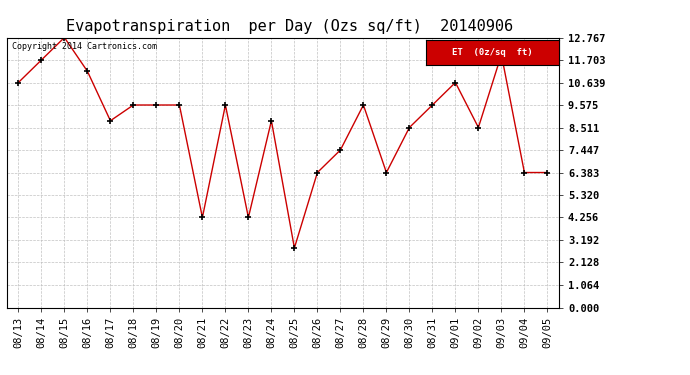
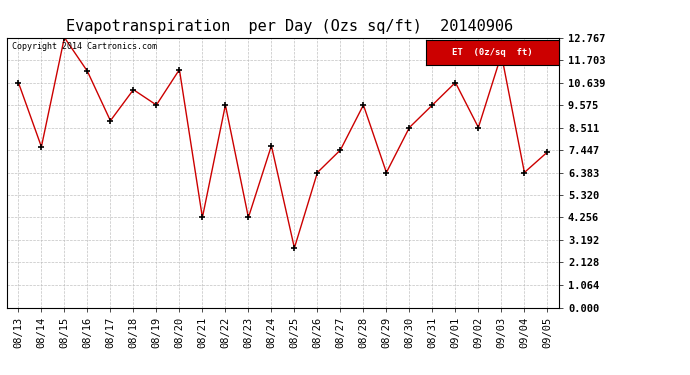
08/14: 11.70 -> 7.60
08/18: 9.57 -> 10.30
08/20: 9.57 -> 11.25
08/24: 8.83 -> 7.65
09/05: 6.38 -> 7.35
